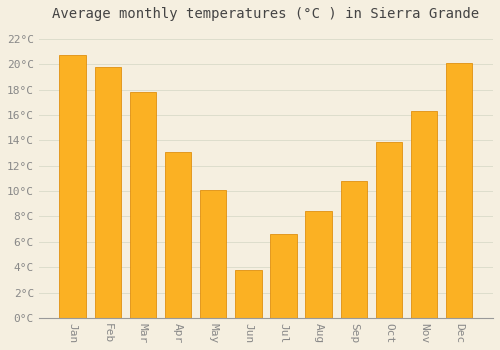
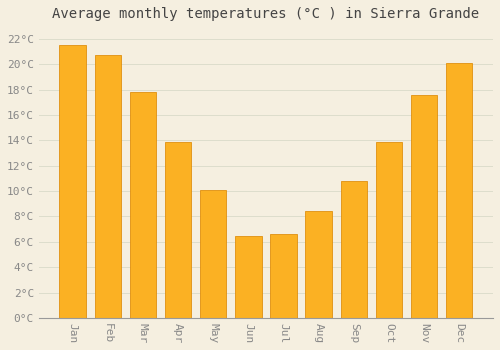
Jan: 20.7°C -> 21.5°C
Feb: 19.8°C -> 20.7°C
Apr: 13.1°C -> 13.9°C
Jun: 3.8°C -> 6.5°C
Nov: 16.3°C -> 17.6°C
